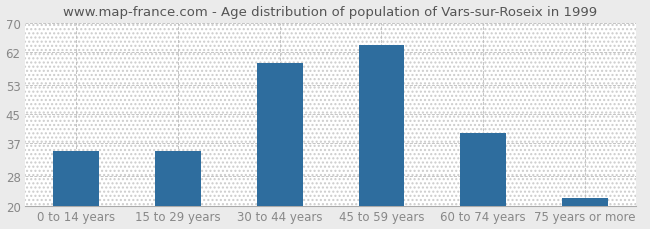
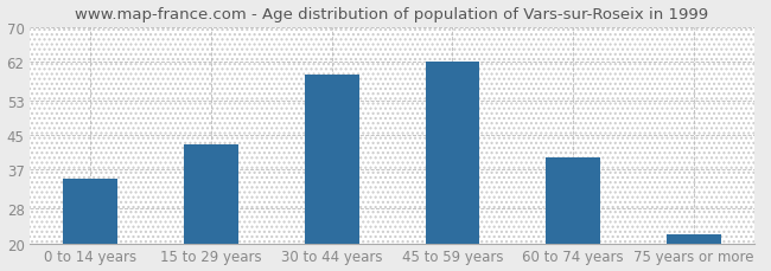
15 to 29 years: 35 -> 43
45 to 59 years: 64 -> 62
